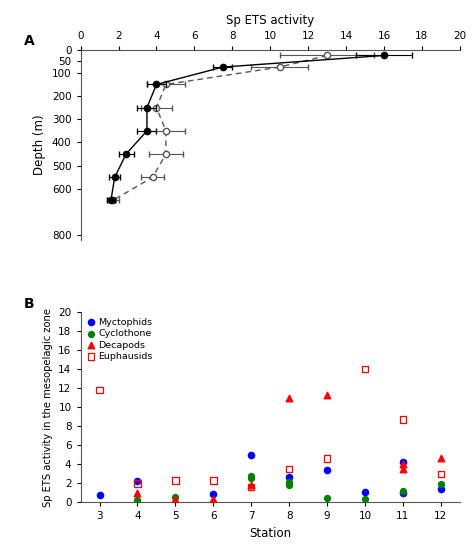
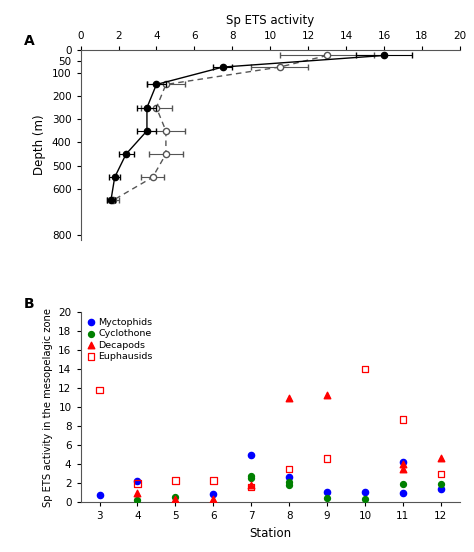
Myctophids/9: 3.4 -> 1.1
Cyclothone/11: 1.2 -> 1.9
